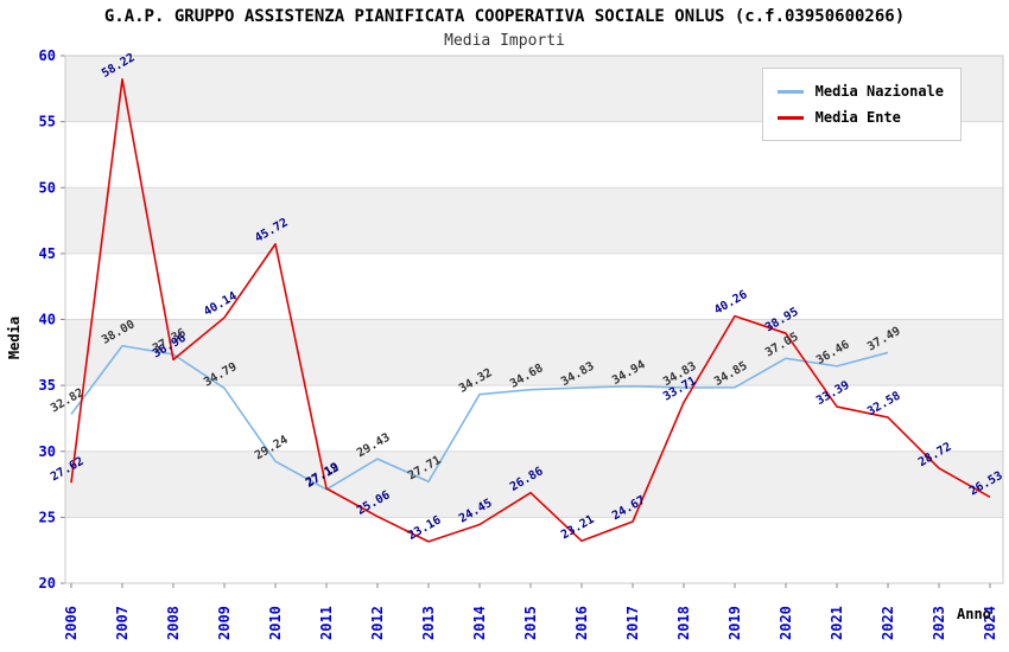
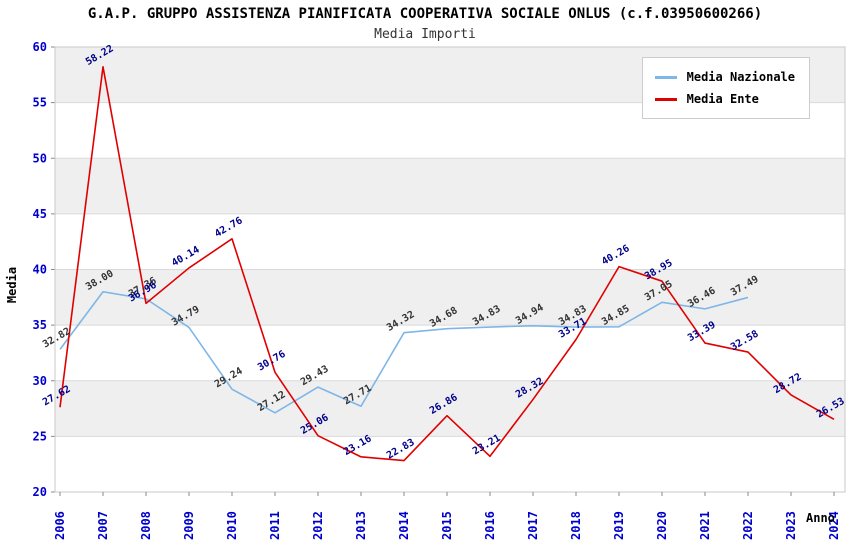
Media Ente/2010: 45.72 -> 42.76
Media Ente/2011: 27.19 -> 30.76
Media Ente/2014: 24.45 -> 22.83
Media Ente/2017: 24.67 -> 28.32
